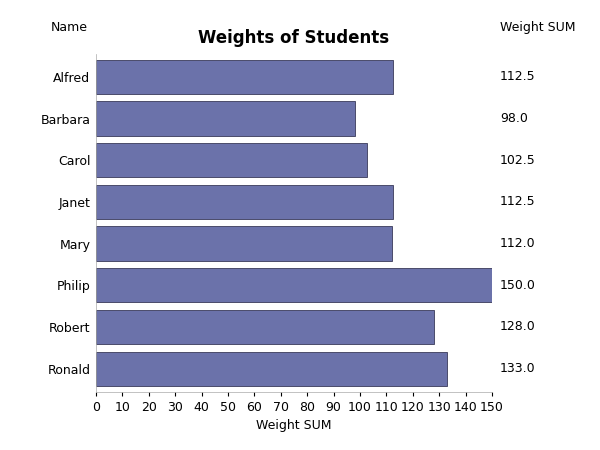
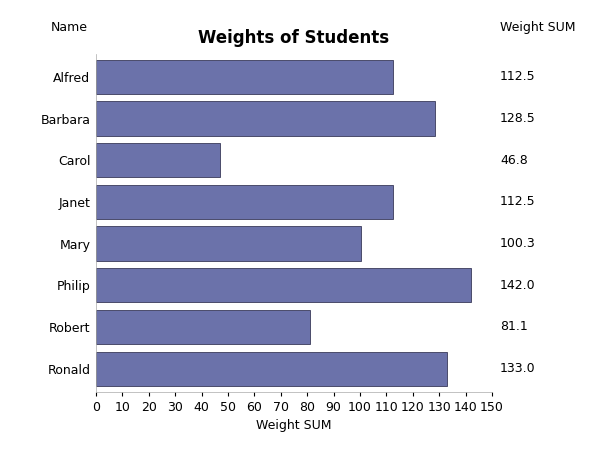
Barbara: 98.0 -> 128.5
Carol: 102.5 -> 46.8
Mary: 112.0 -> 100.3
Philip: 150.0 -> 142.0
Robert: 128.0 -> 81.1
